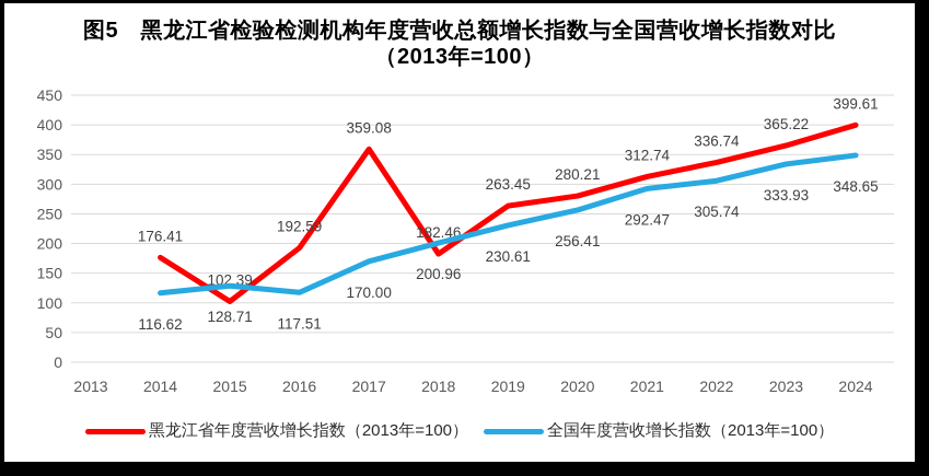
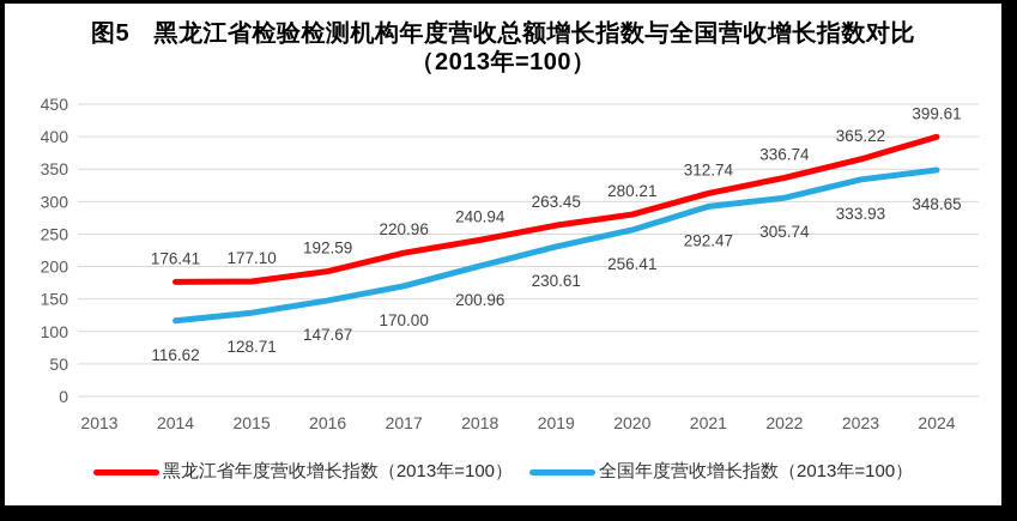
黑龙江省年度营收增长指数（2013年=100）/2015: 102.39 -> 177.10
全国年度营收增长指数（2013年=100）/2016: 117.51 -> 147.67
黑龙江省年度营收增长指数（2013年=100）/2017: 359.08 -> 220.96
黑龙江省年度营收增长指数（2013年=100）/2018: 182.46 -> 240.94
